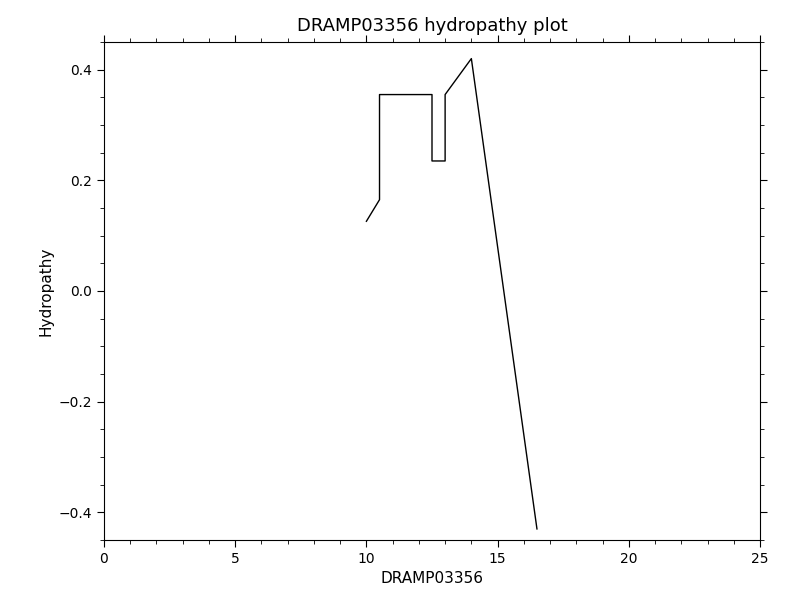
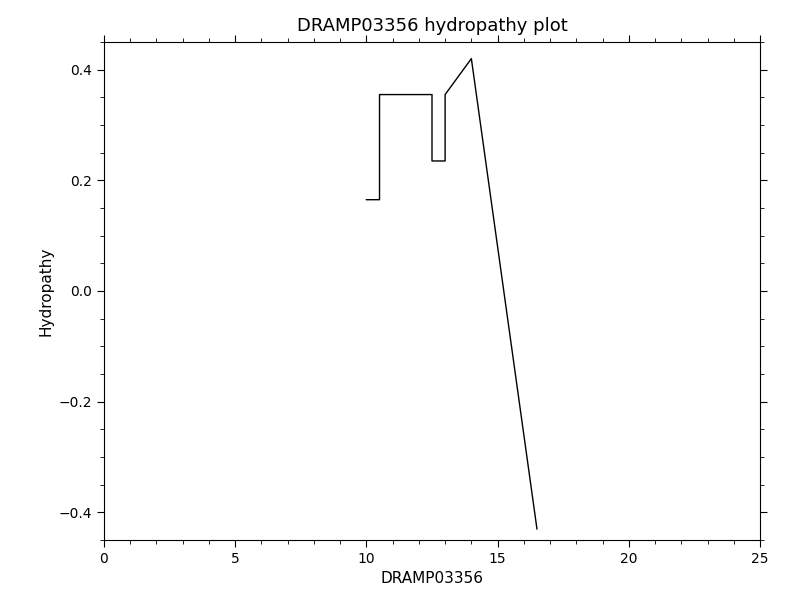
10: 0.126 -> 0.165
